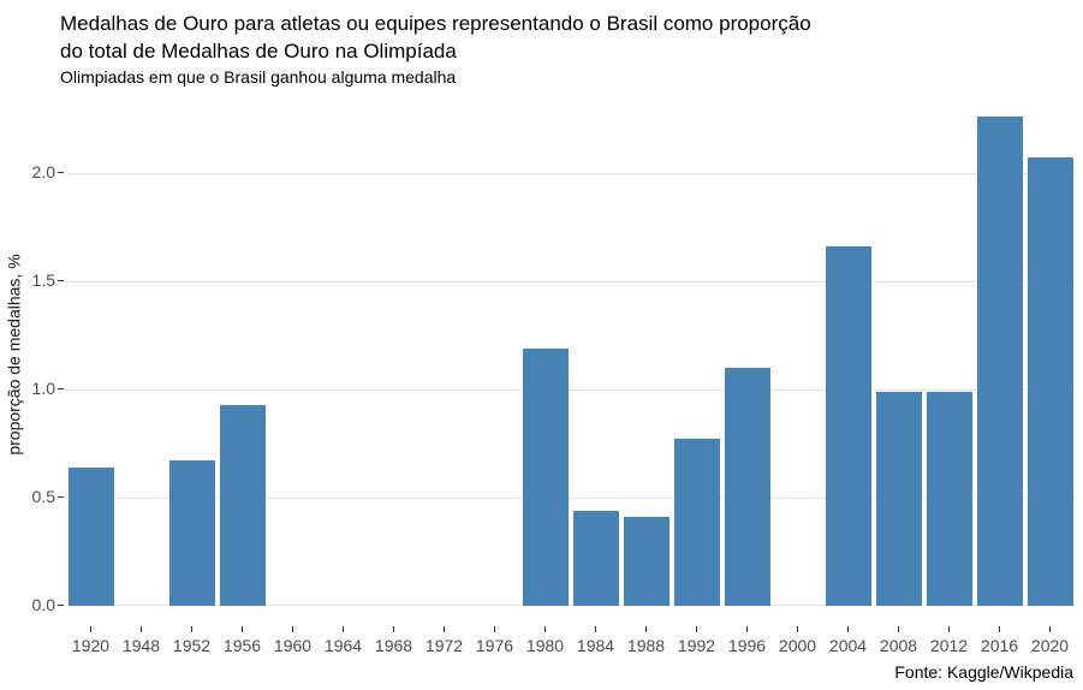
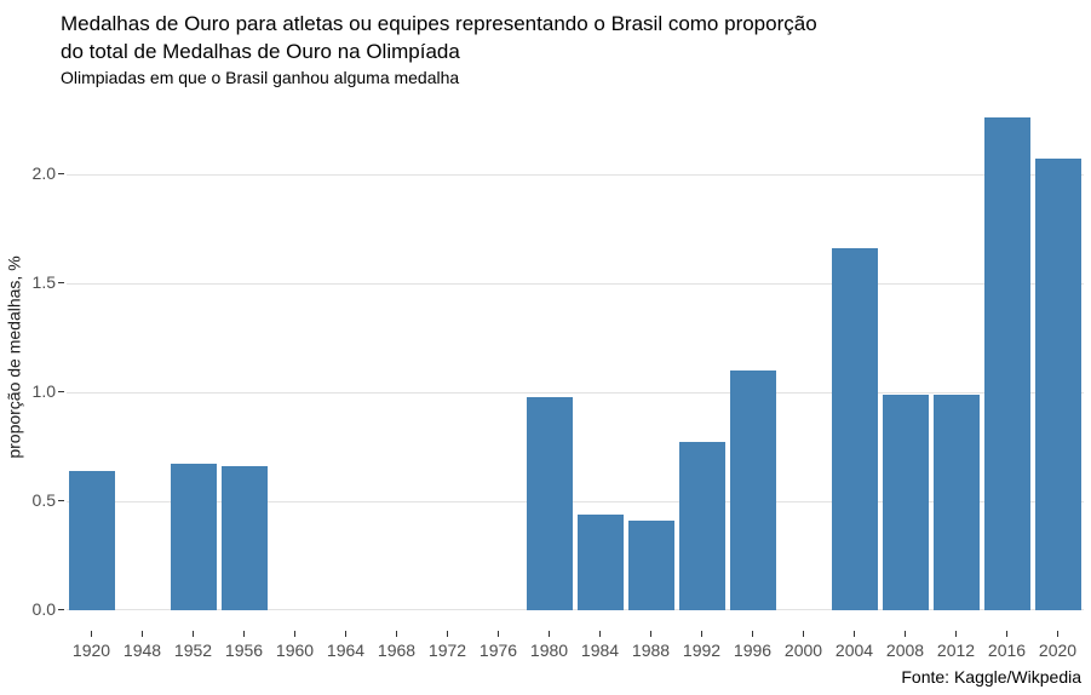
1956: 0.93 -> 0.66
1980: 1.19 -> 0.98
